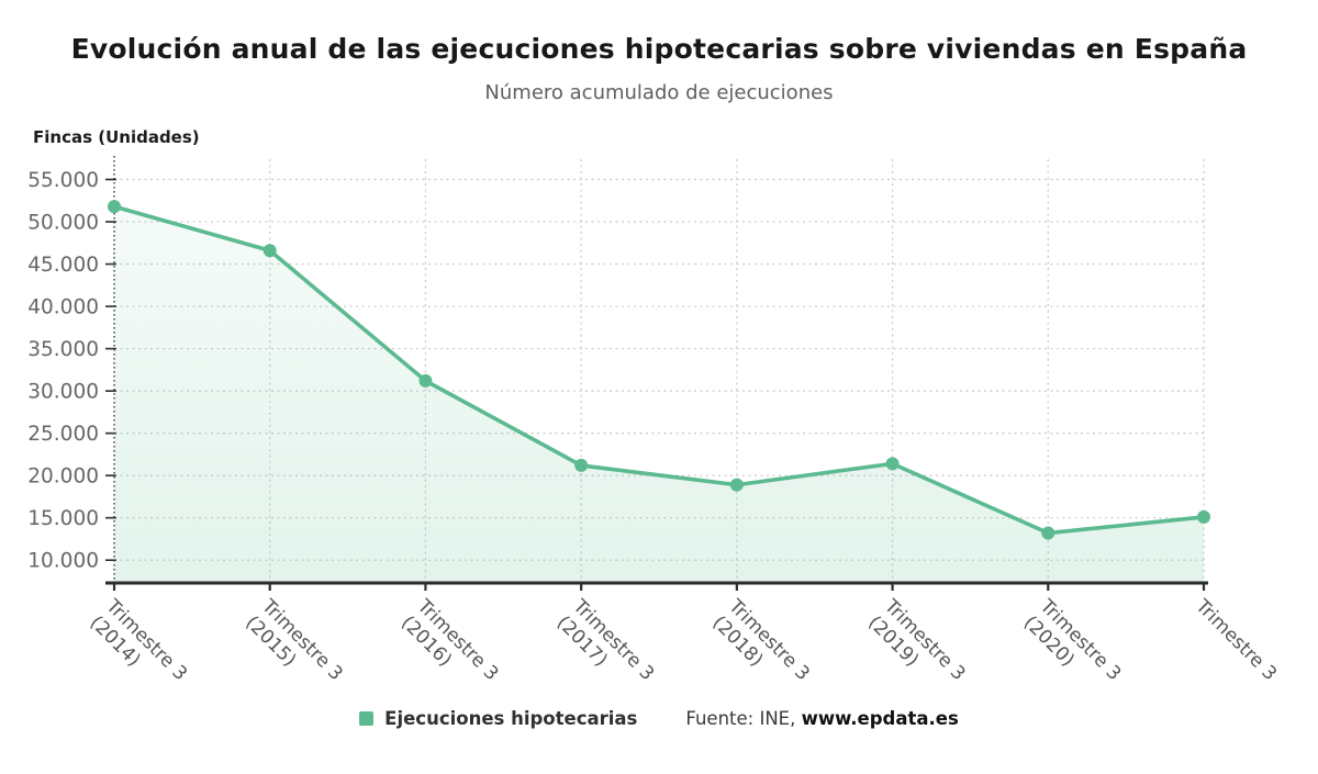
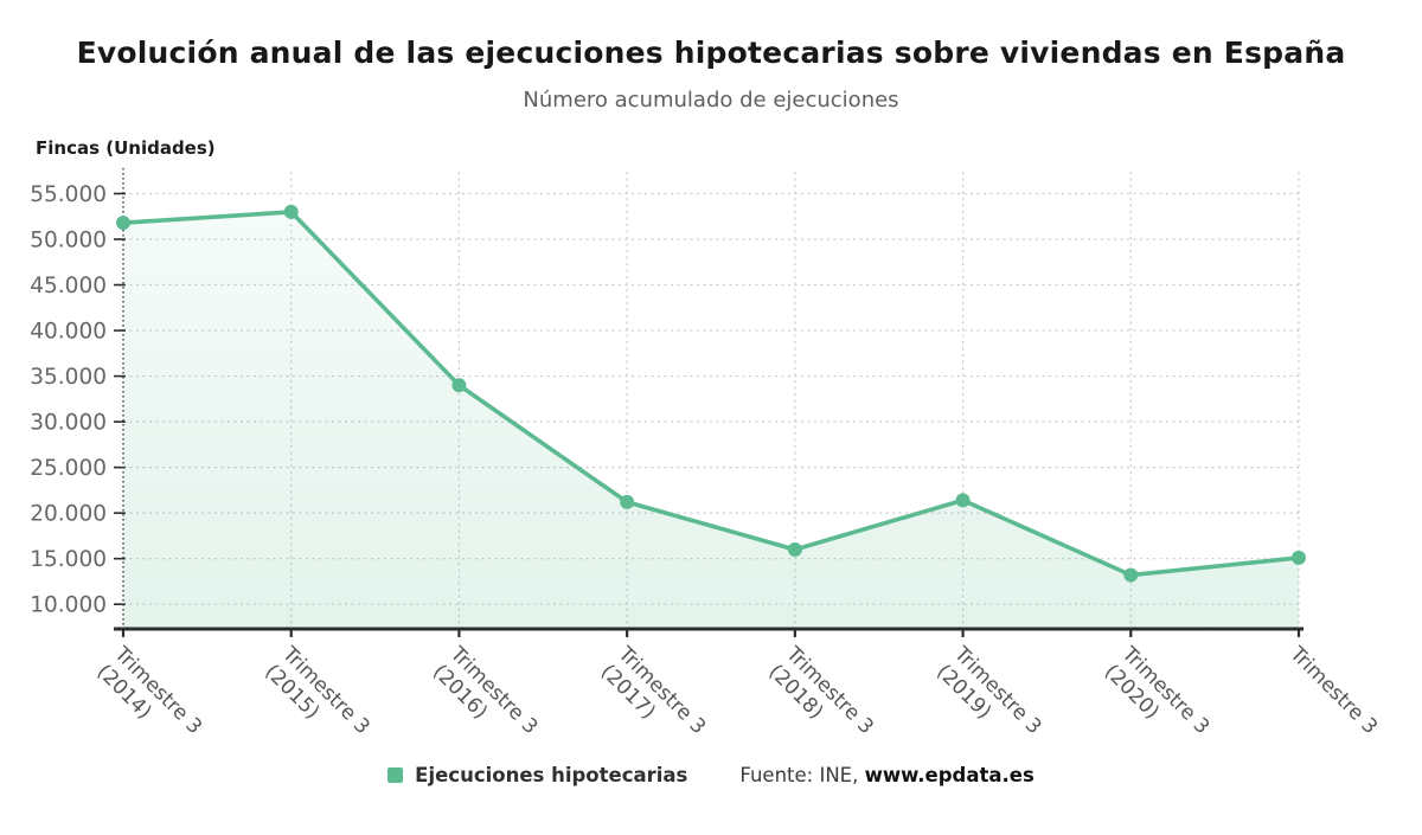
Trimestre 3 (2015): 47000 -> 53000
Trimestre 3 (2016): 31000 -> 34000
Trimestre 3 (2018): 19000 -> 16000
